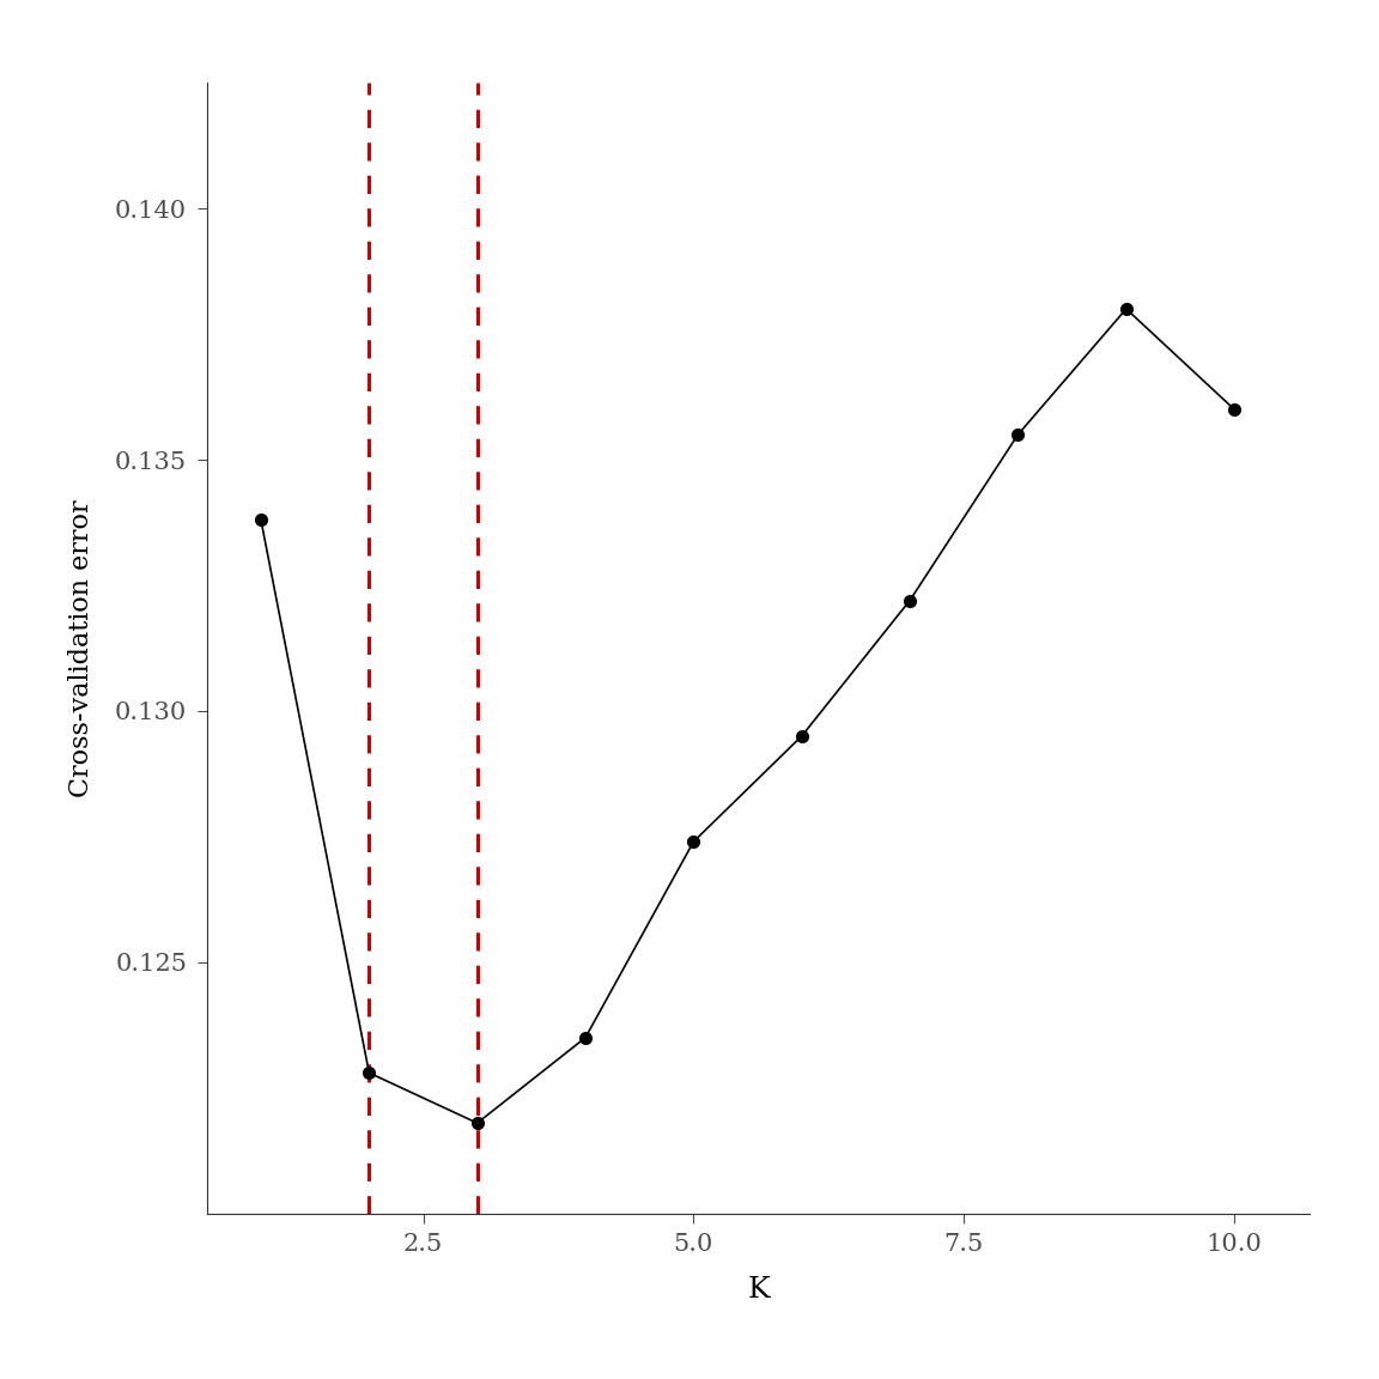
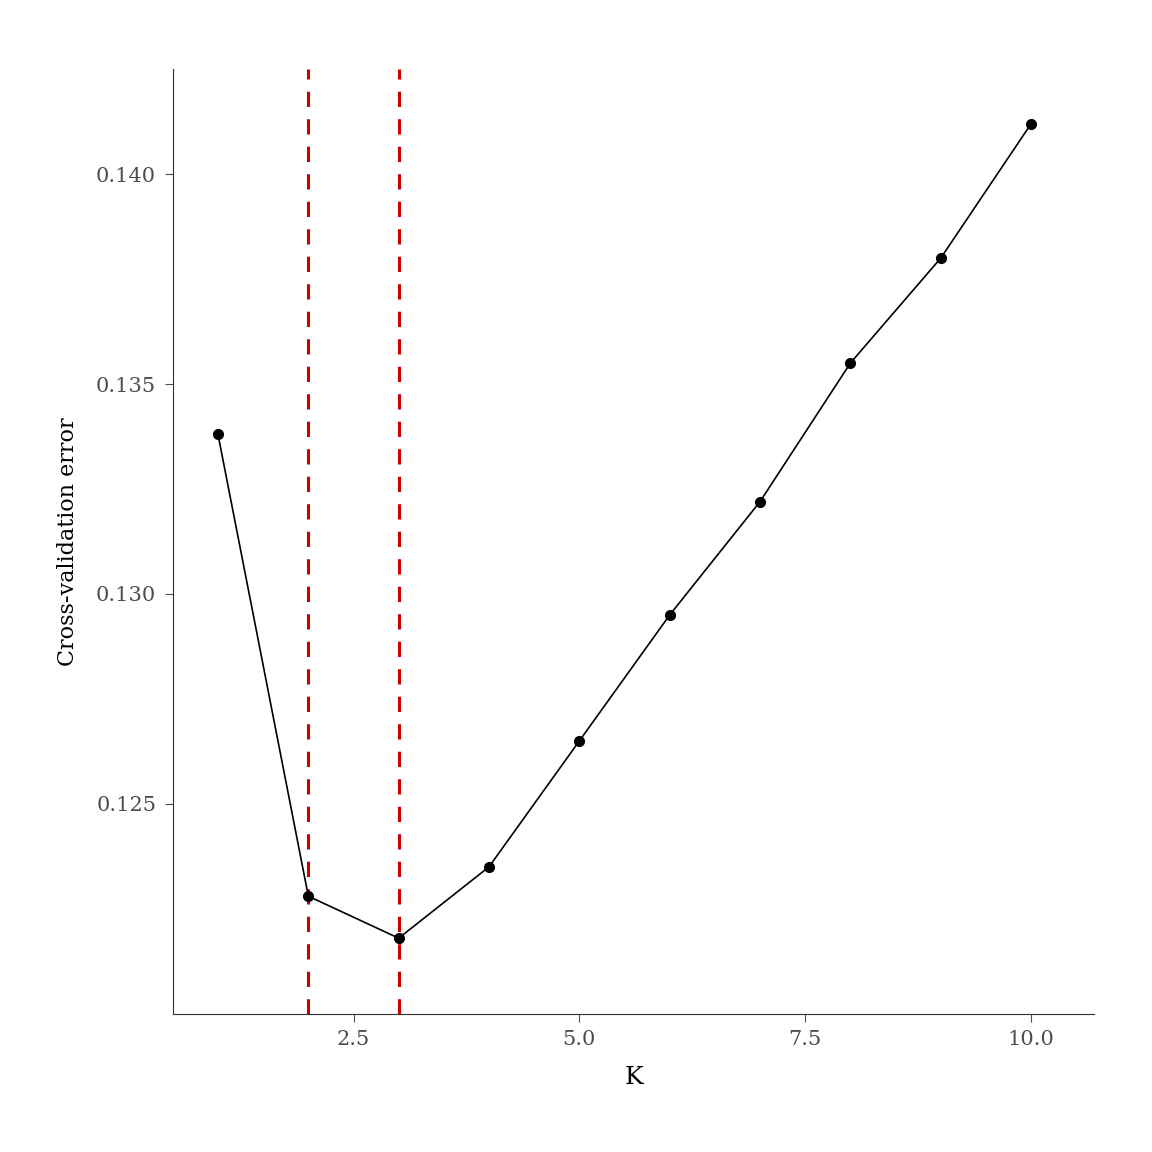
5.0: 0.1274 -> 0.1265
10.0: 0.1360 -> 0.1412
